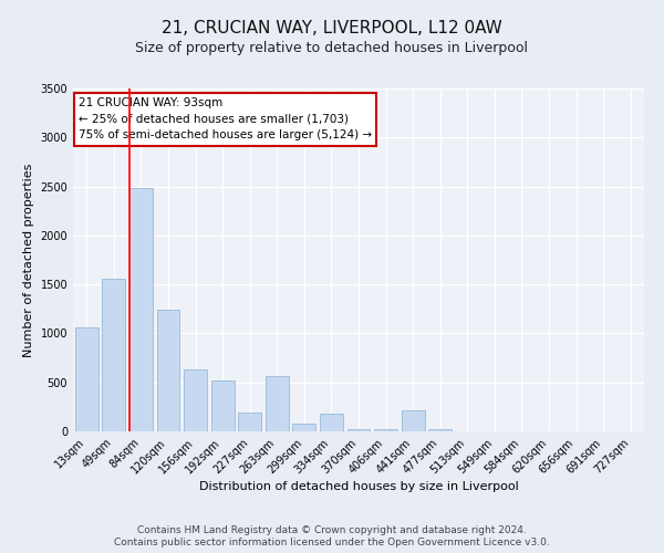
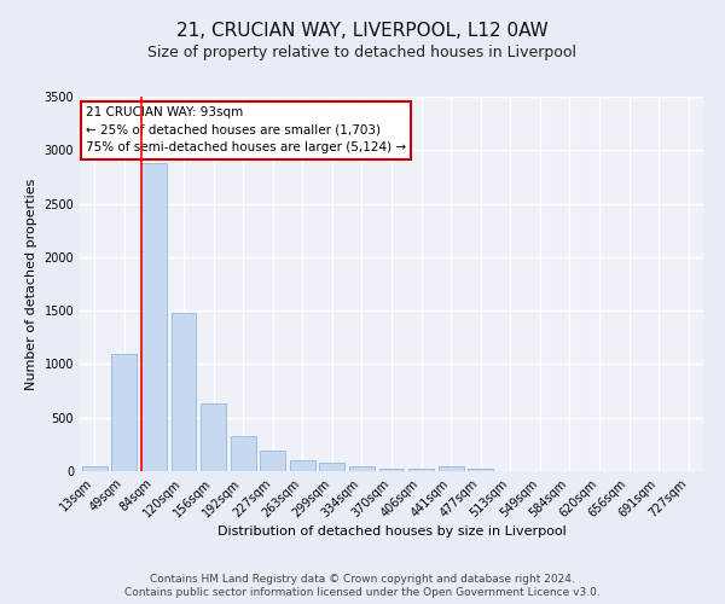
13sqm: 1060 -> 50
49sqm: 1560 -> 1100
84sqm: 2480 -> 2880
120sqm: 1240 -> 1480
192sqm: 520 -> 330
263sqm: 560 -> 100
334sqm: 180 -> 40
441sqm: 220 -> 40
